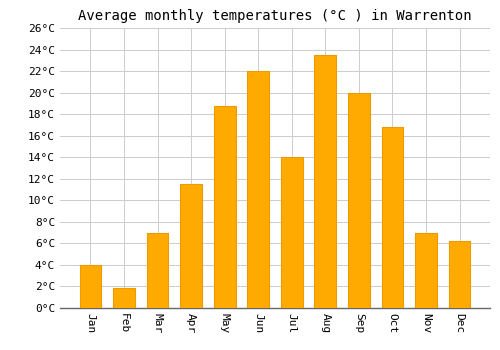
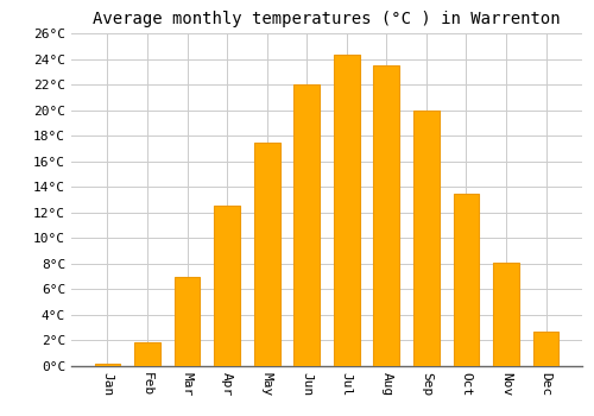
Jan: 4.0°C -> 0.2°C
Apr: 11.5°C -> 12.5°C
May: 18.8°C -> 17.5°C
Jul: 14.0°C -> 24.3°C
Oct: 16.8°C -> 13.5°C
Nov: 7.0°C -> 8.1°C
Dec: 6.2°C -> 2.7°C
